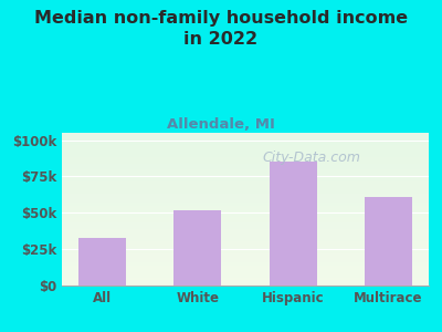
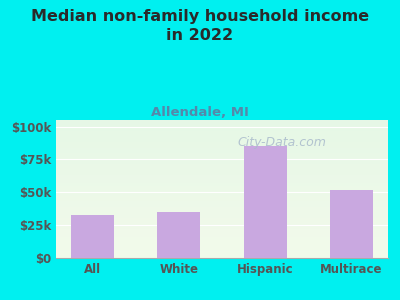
White: $52k -> $35k
Multirace: $61k -> $52k
